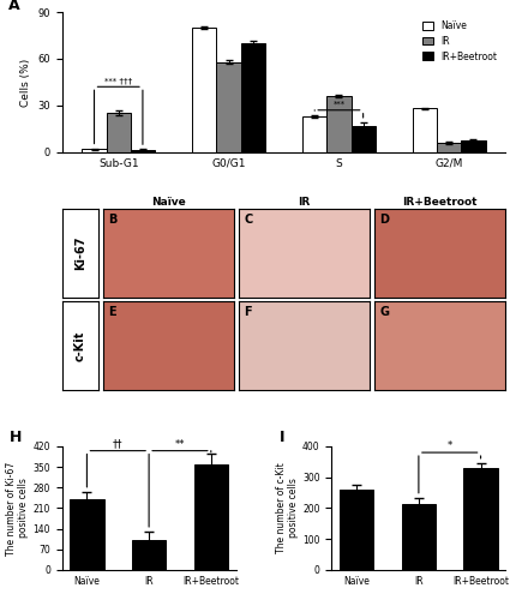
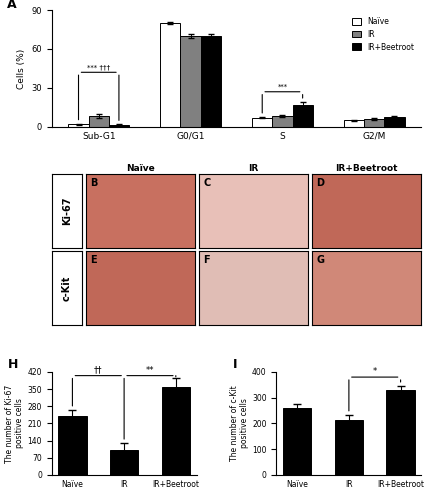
IR/Sub-G1: 25 -> 8
IR/G0/G1: 58 -> 70
Naïve/S: 23 -> 7
IR/S: 36 -> 8
Naïve/G2/M: 28 -> 5
